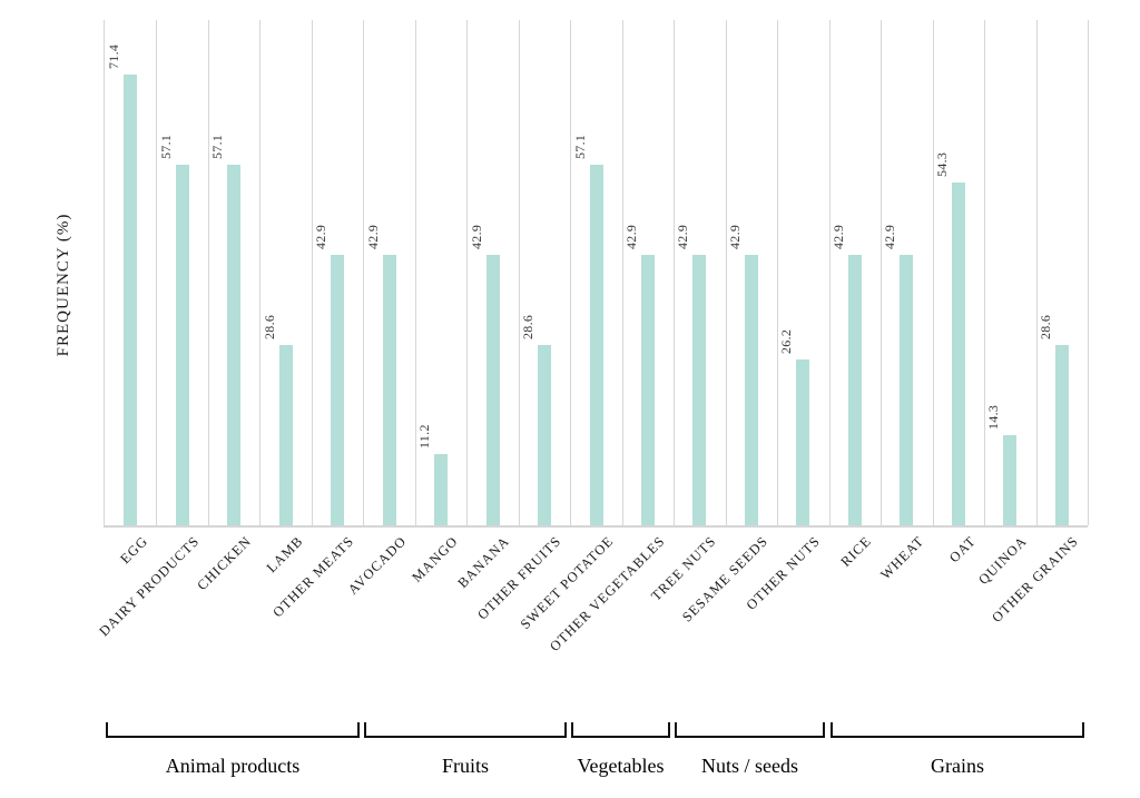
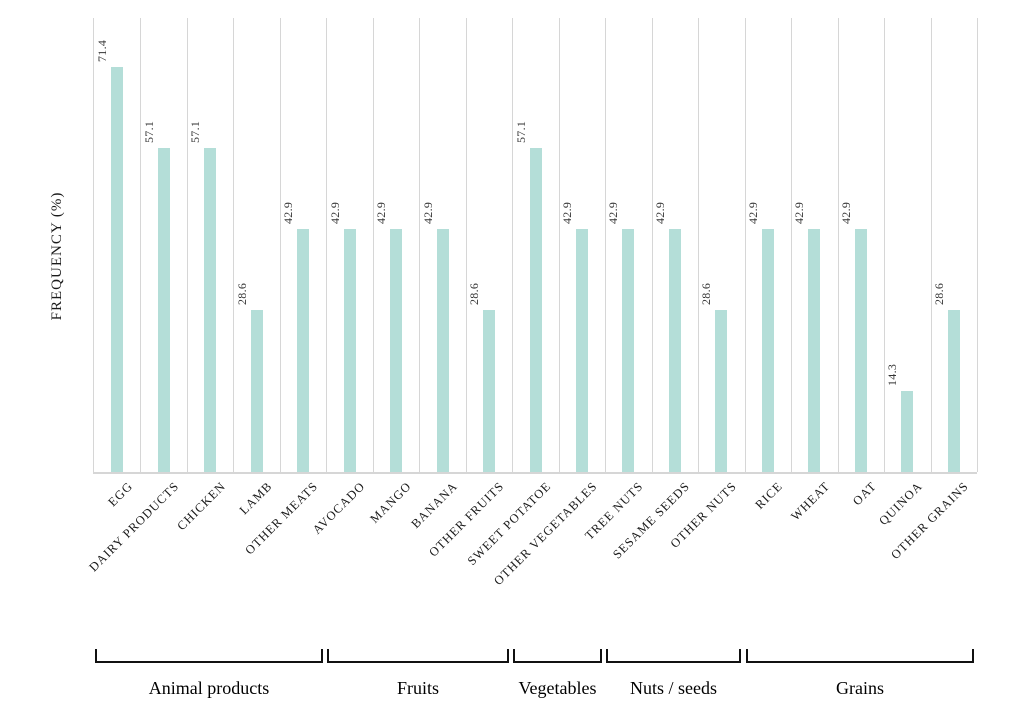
MANGO: 11.2 -> 42.9
OTHER NUTS: 26.2 -> 28.6
OAT: 54.3 -> 42.9
